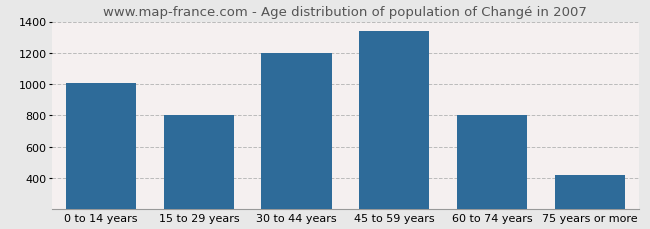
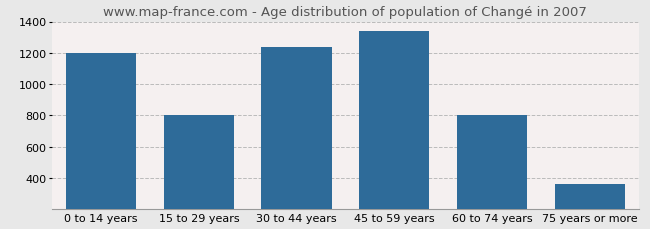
0 to 14 years: 1010 -> 1200
30 to 44 years: 1200 -> 1240
75 years or more: 420 -> 360
